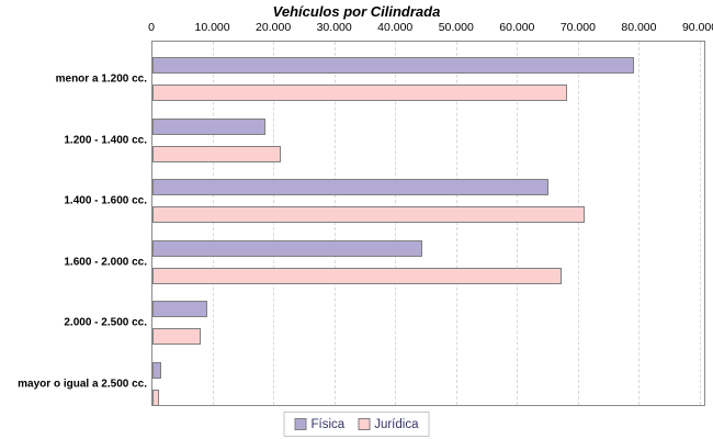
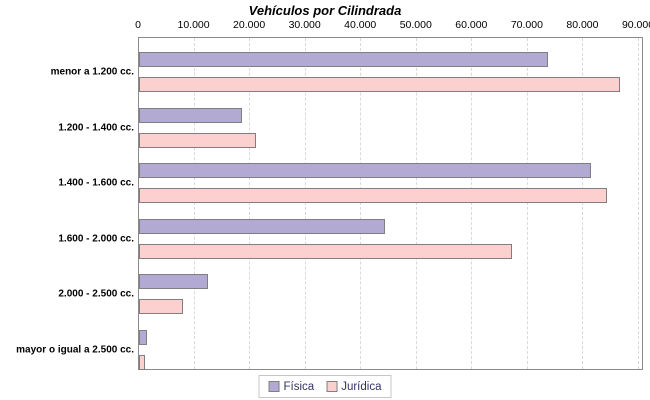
Física/menor a 1.200 cc.: 79000 -> 74000
Jurídica/menor a 1.200 cc.: 68000 -> 87000
Física/1.400 - 1.600 cc.: 65000 -> 81000
Jurídica/1.400 - 1.600 cc.: 71000 -> 84000
Física/2.000 - 2.500 cc.: 9000 -> 12000
